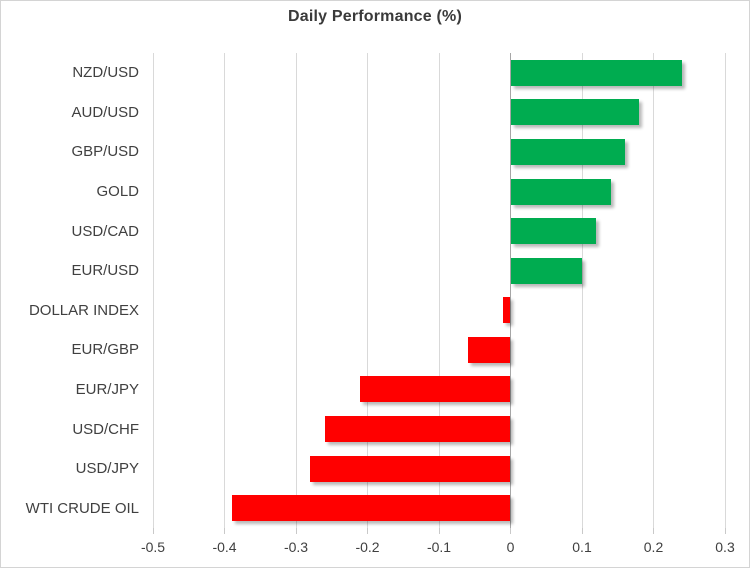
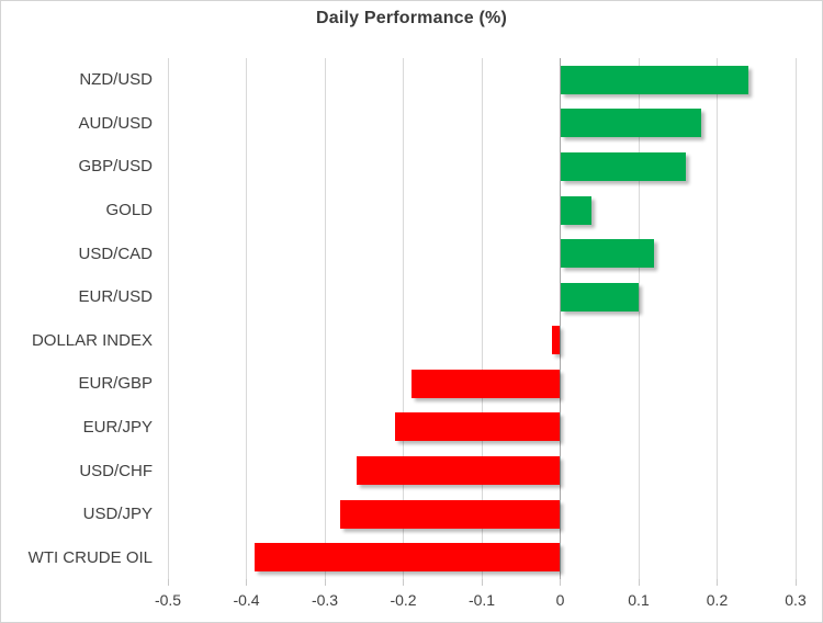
GOLD: 0.14 -> 0.04
EUR/GBP: -0.06 -> -0.19
